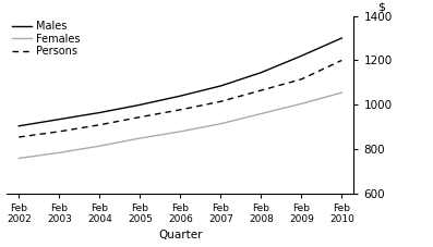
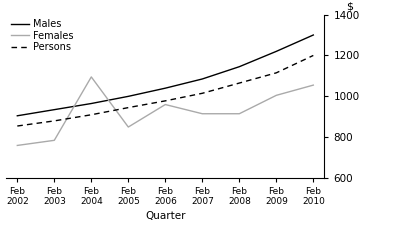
Females/Feb 2004: 815 -> 1095
Females/Feb 2006: 880 -> 960
Females/Feb 2008: 960 -> 915
